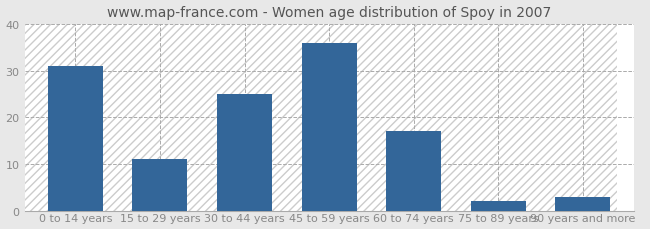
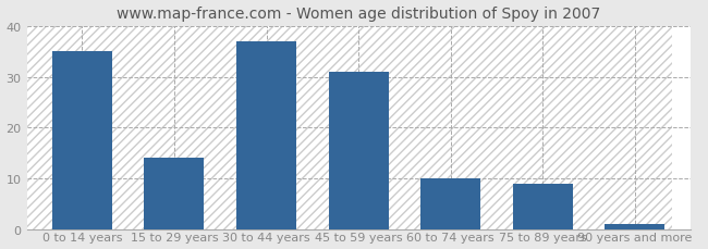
0 to 14 years: 31 -> 35
15 to 29 years: 11 -> 14
30 to 44 years: 25 -> 37
45 to 59 years: 36 -> 31
60 to 74 years: 17 -> 10
75 to 89 years: 2 -> 9
90 years and more: 3 -> 1
